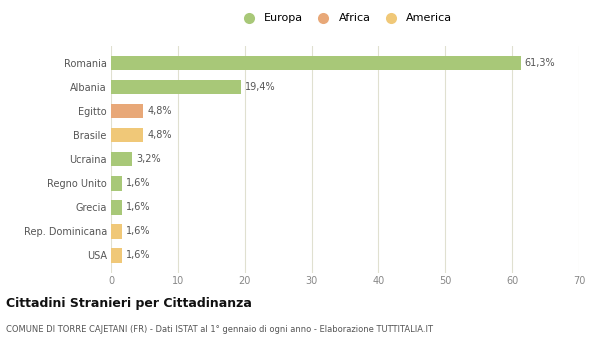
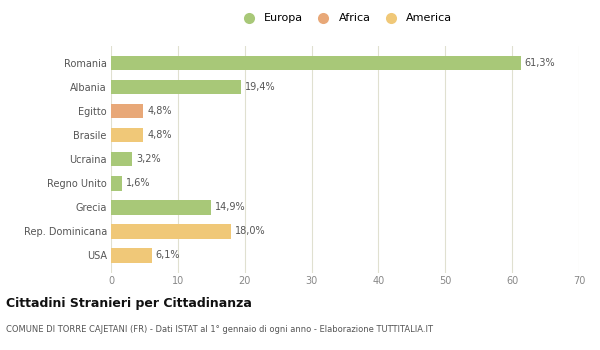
Grecia: 1,6% -> 14,9%
Rep. Dominicana: 1,6% -> 18,0%
USA: 1,6% -> 6,1%
